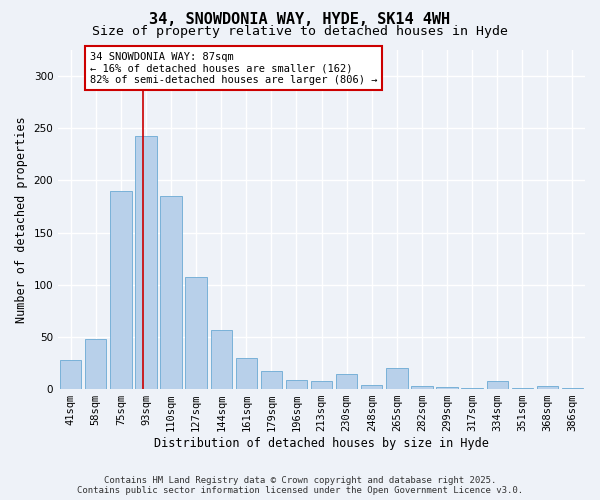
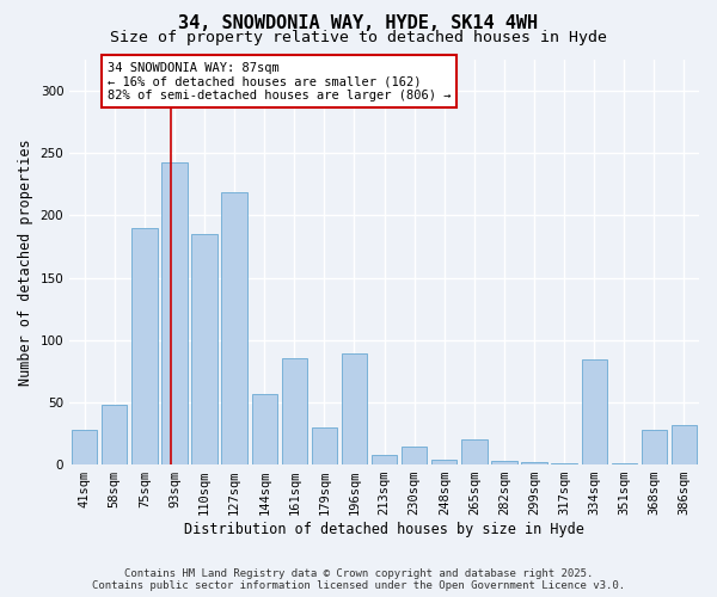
127sqm: 107 -> 219
161sqm: 30 -> 85
179sqm: 17 -> 30
196sqm: 9 -> 89
334sqm: 8 -> 84
368sqm: 3 -> 28
386sqm: 1 -> 32
